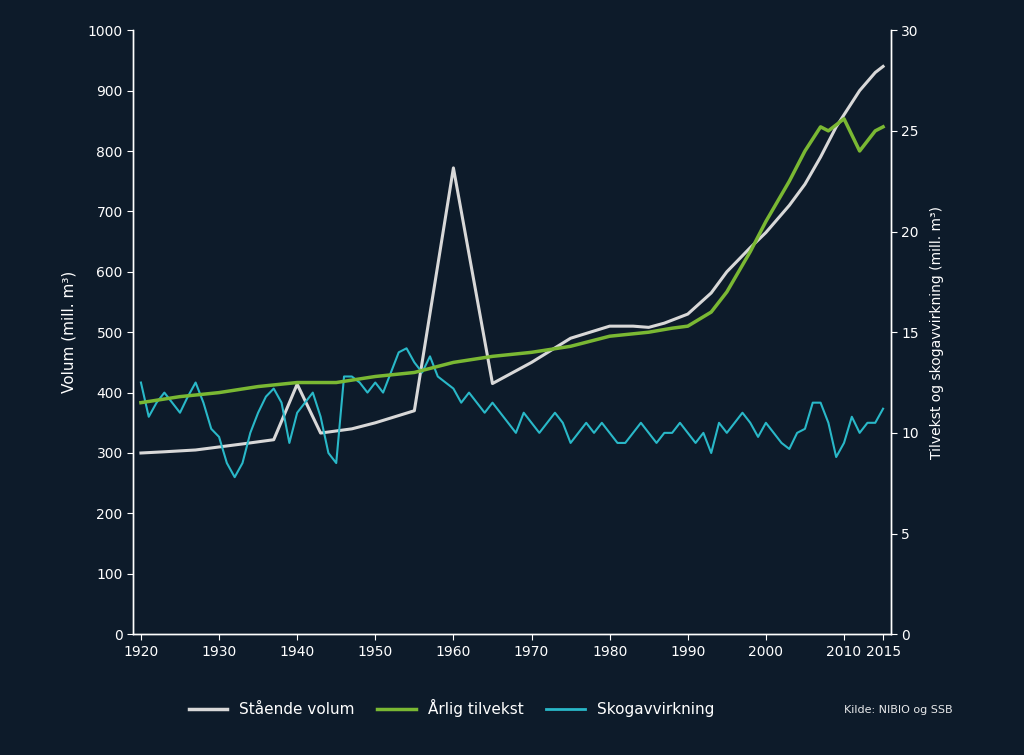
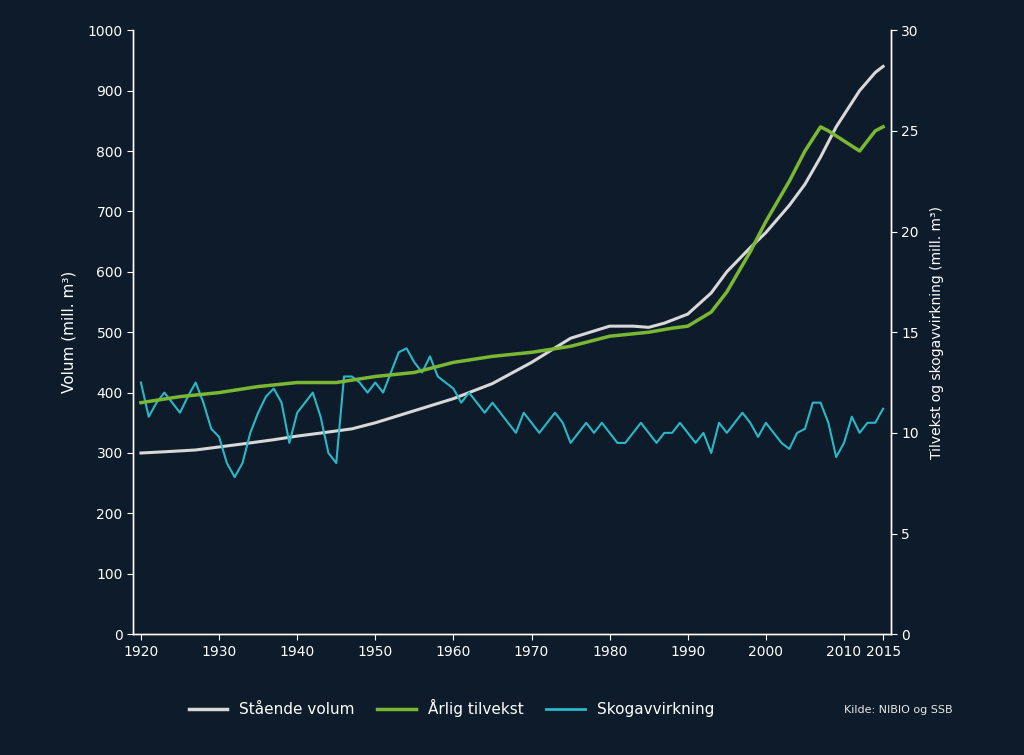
Stående volum/1940: 414 -> 328
Stående volum/1960: 772 -> 390
Årlig tilvekst/2010: 25.6 -> 24.5
